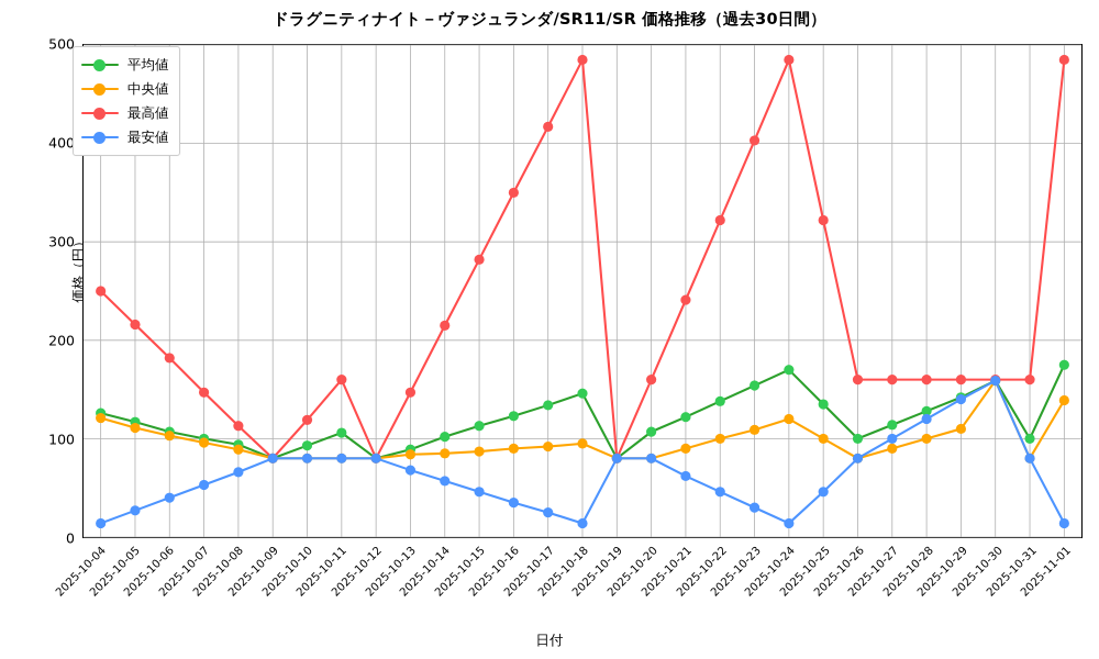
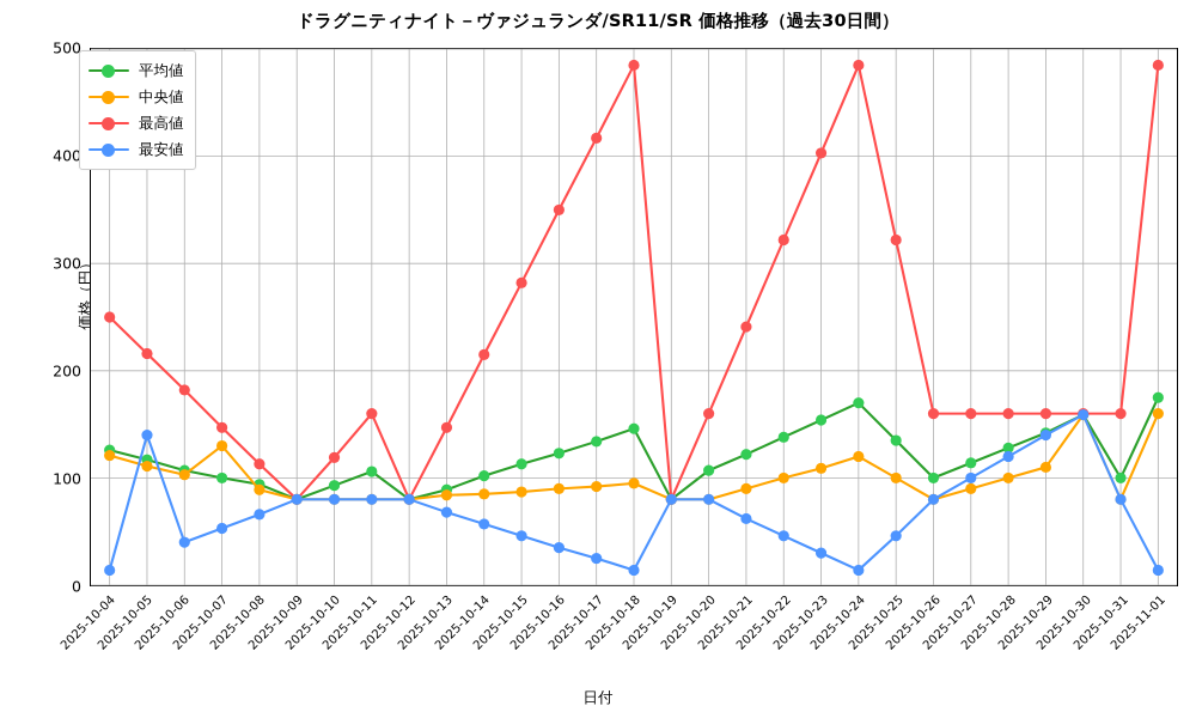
最安値/2025-10-05: 30 -> 140
中央値/2025-10-07: 100 -> 130
中央値/2025-11-01: 140 -> 160
